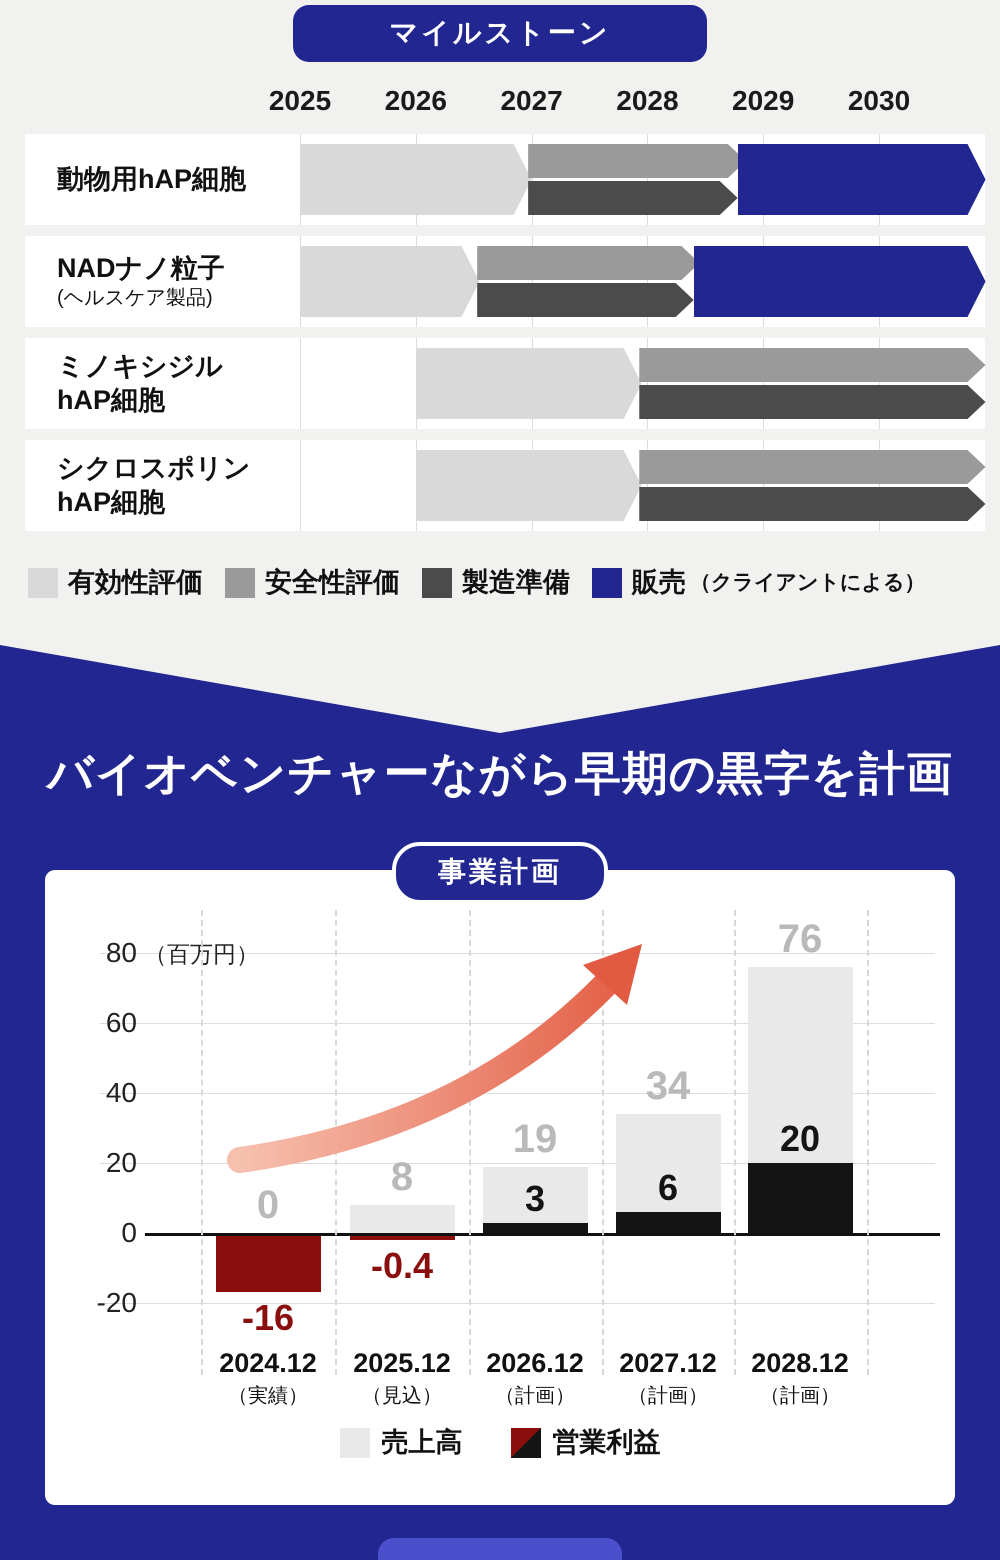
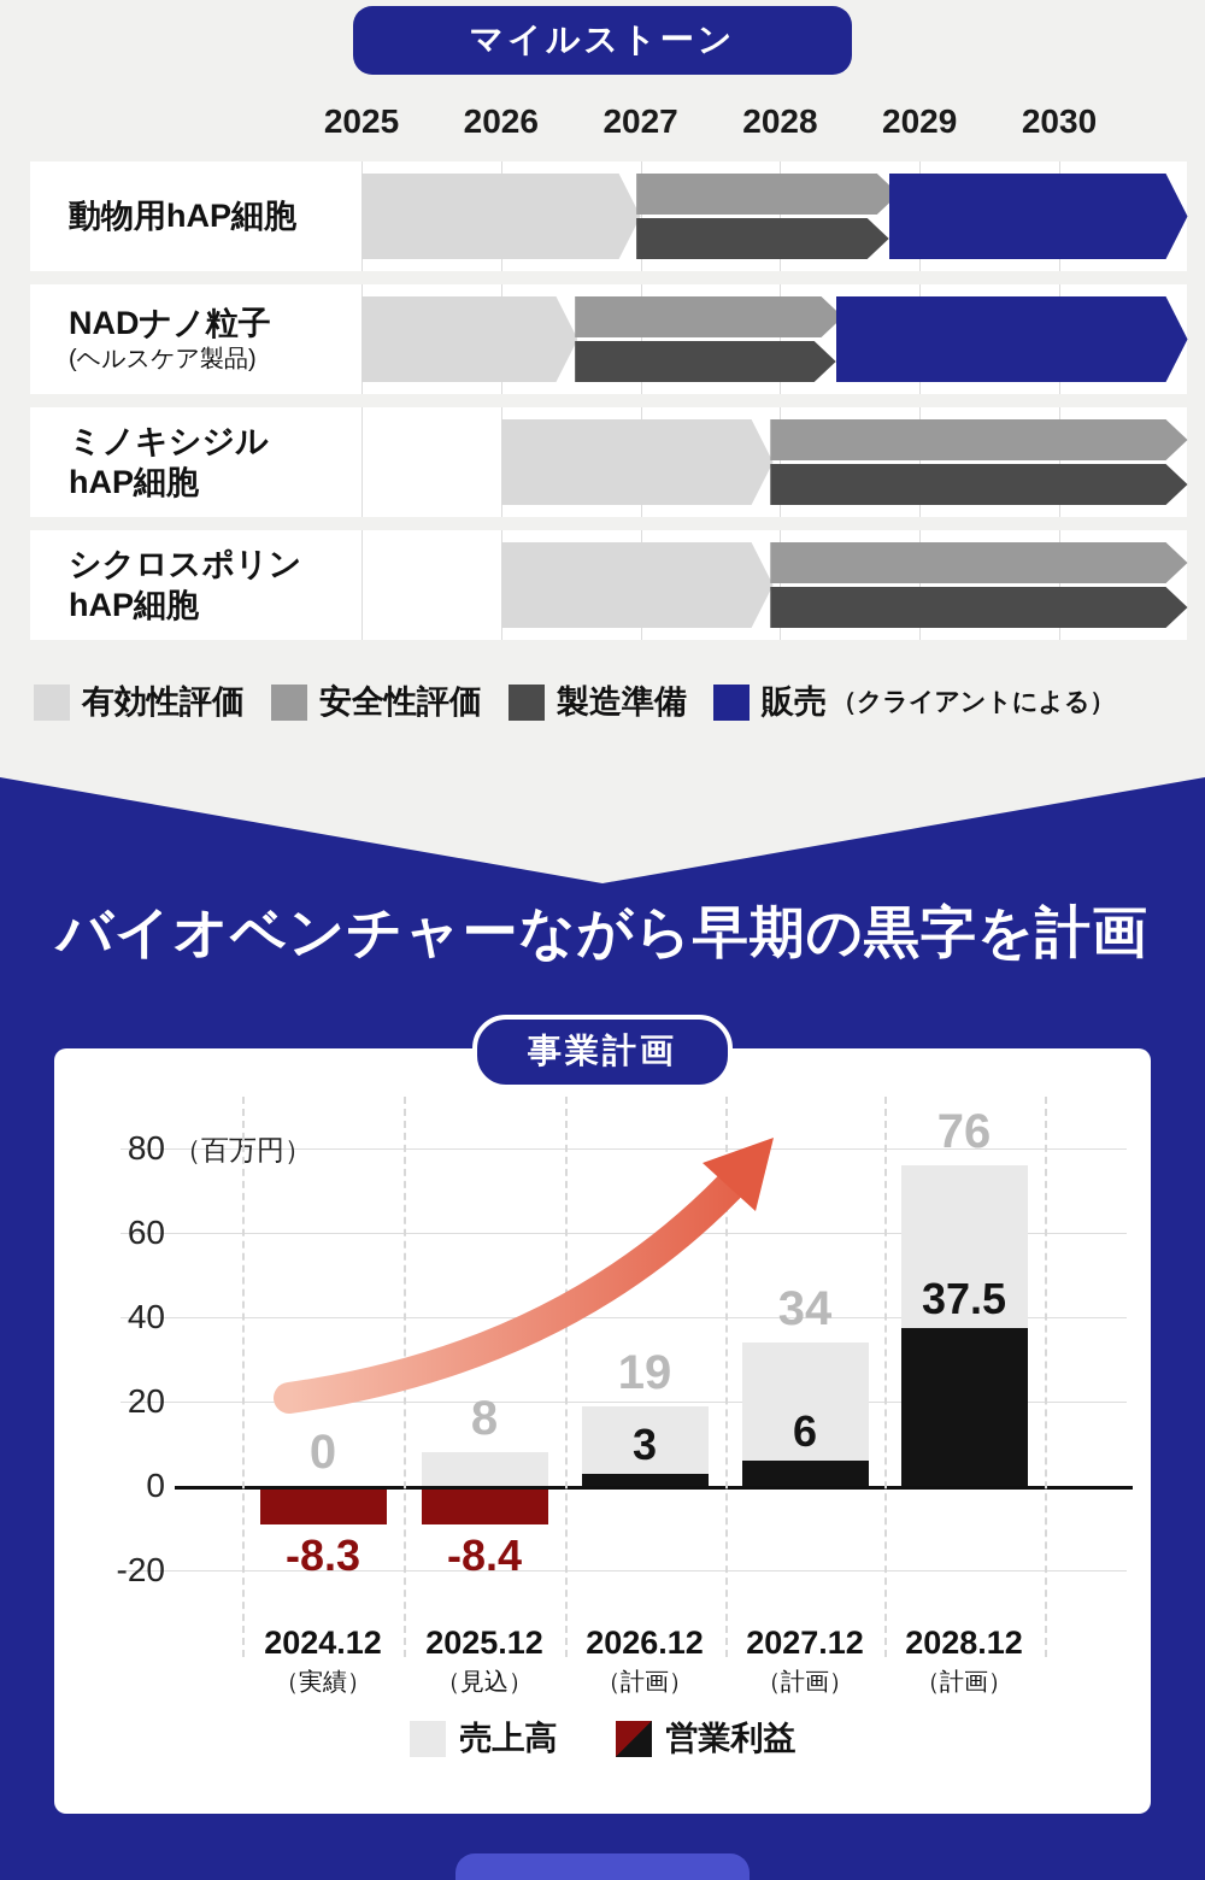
事業計画/営業利益/2024.12（実績）: -16 -> -8.3
事業計画/営業利益/2025.12（見込）: -0.4 -> -8.4
事業計画/営業利益/2028.12（計画）: 20 -> 37.5
